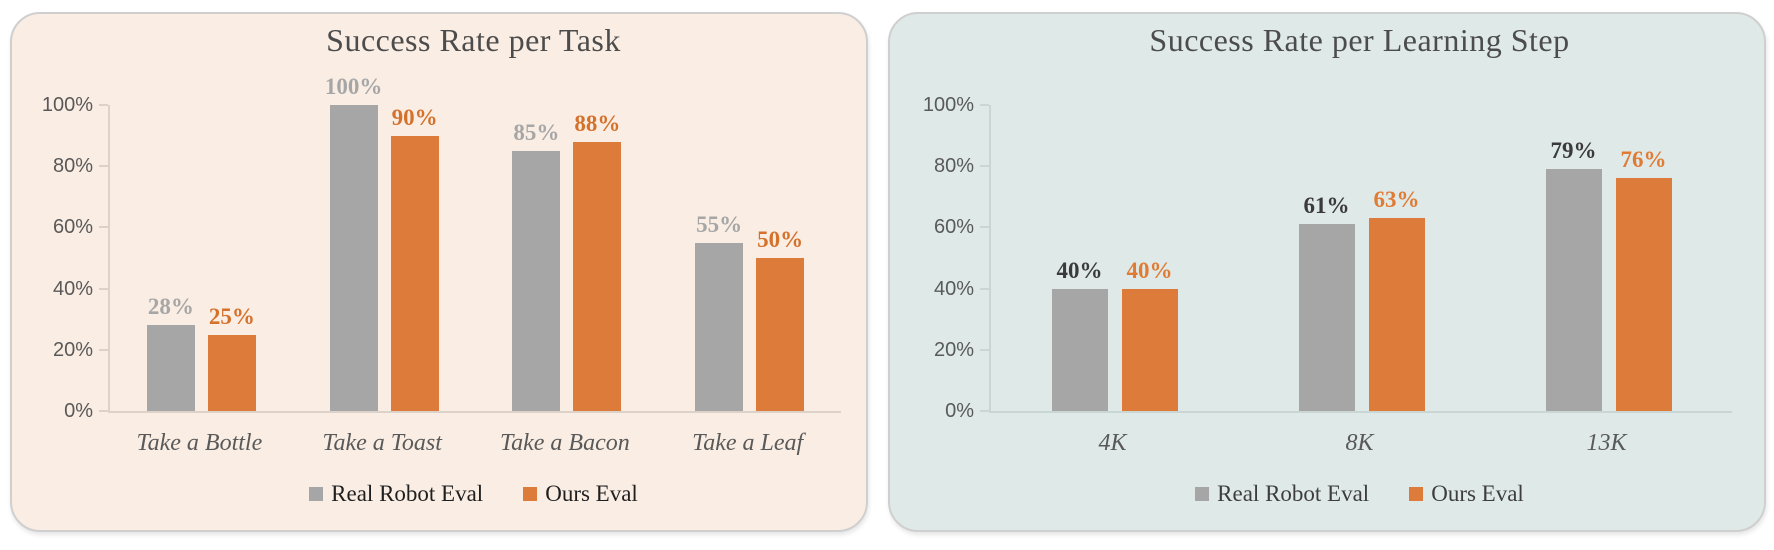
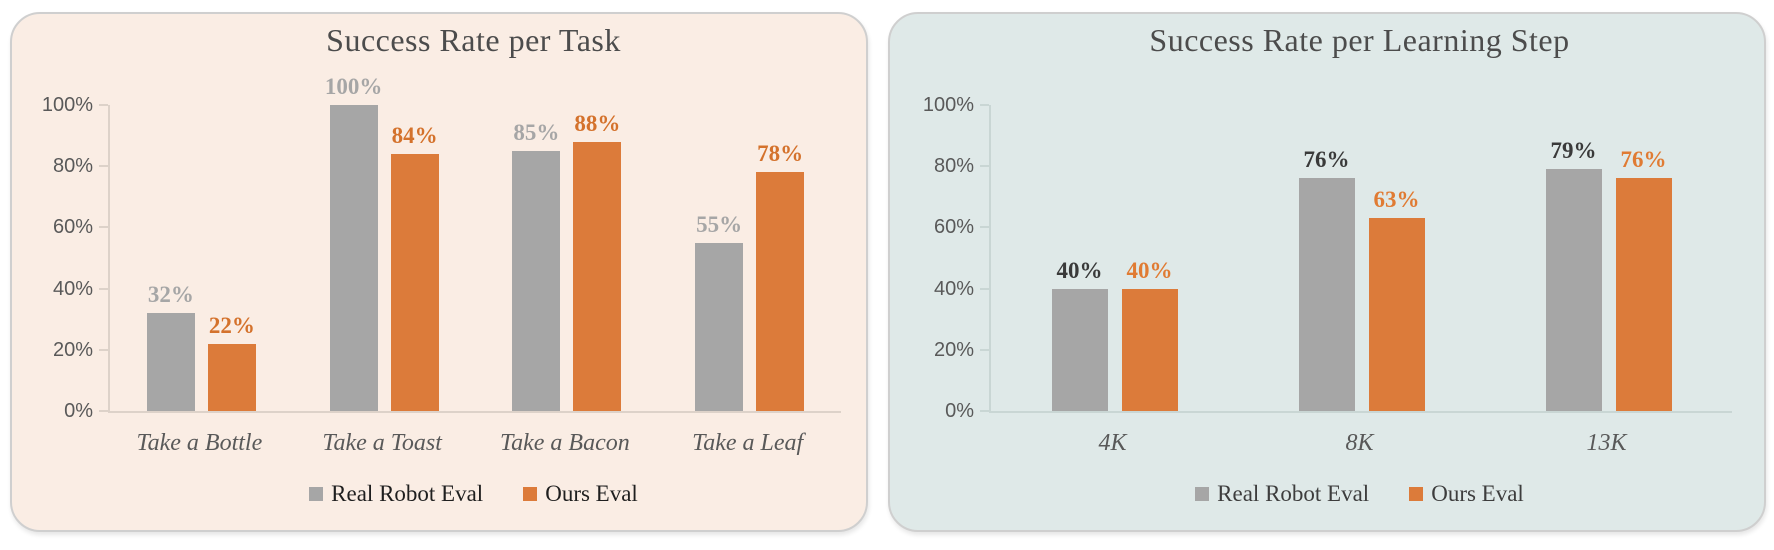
Success Rate per Task/Real Robot Eval/Take a Bottle: 28% -> 32%
Success Rate per Task/Ours Eval/Take a Bottle: 25% -> 22%
Success Rate per Task/Ours Eval/Take a Toast: 90% -> 84%
Success Rate per Task/Ours Eval/Take a Leaf: 50% -> 78%
Success Rate per Learning Step/Real Robot Eval/8K: 61% -> 76%
